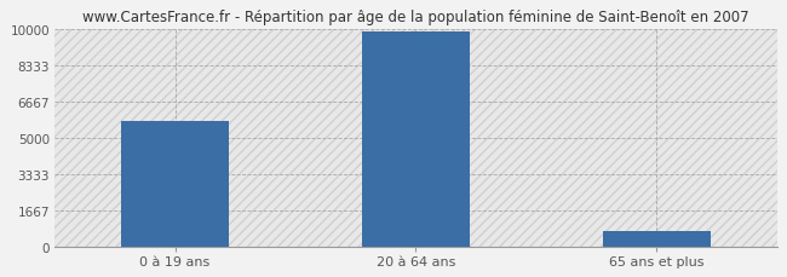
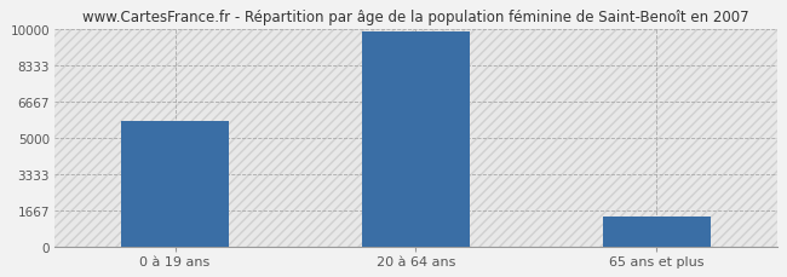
65 ans et plus: 700 -> 1400
